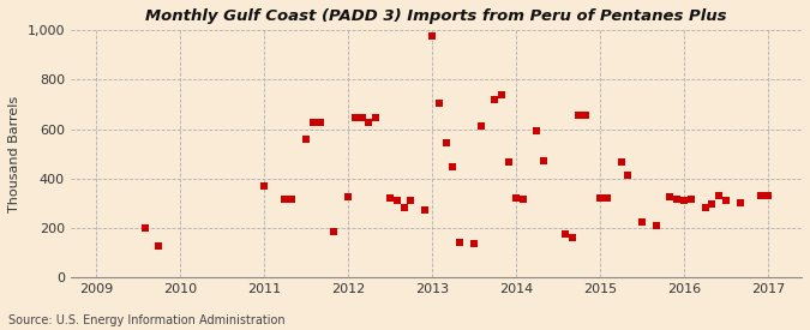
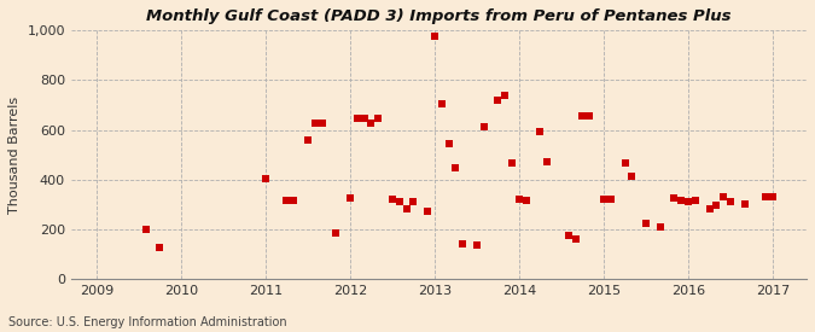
2011: 370 -> 405
